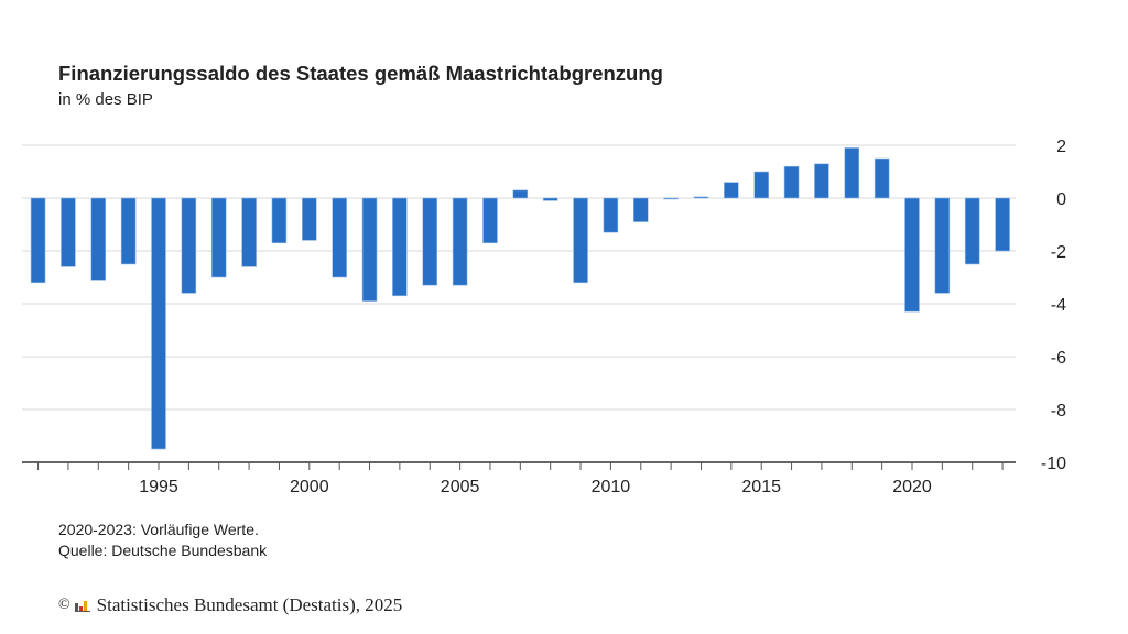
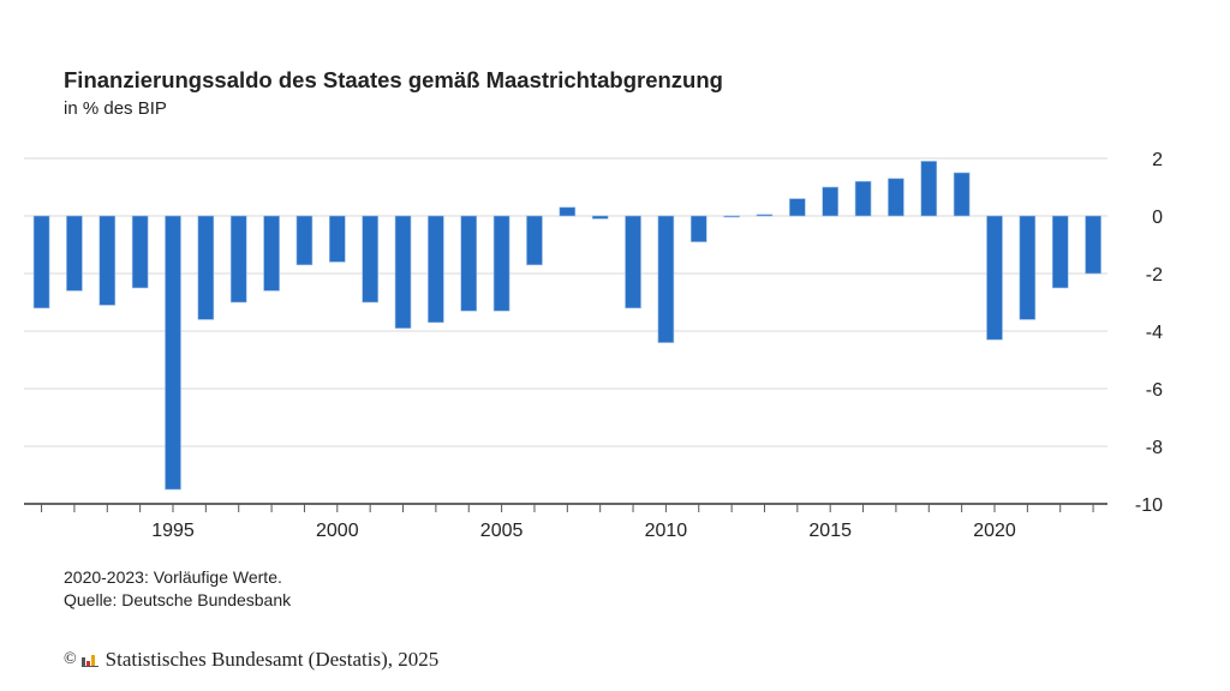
2010: -1.3 -> -4.4
